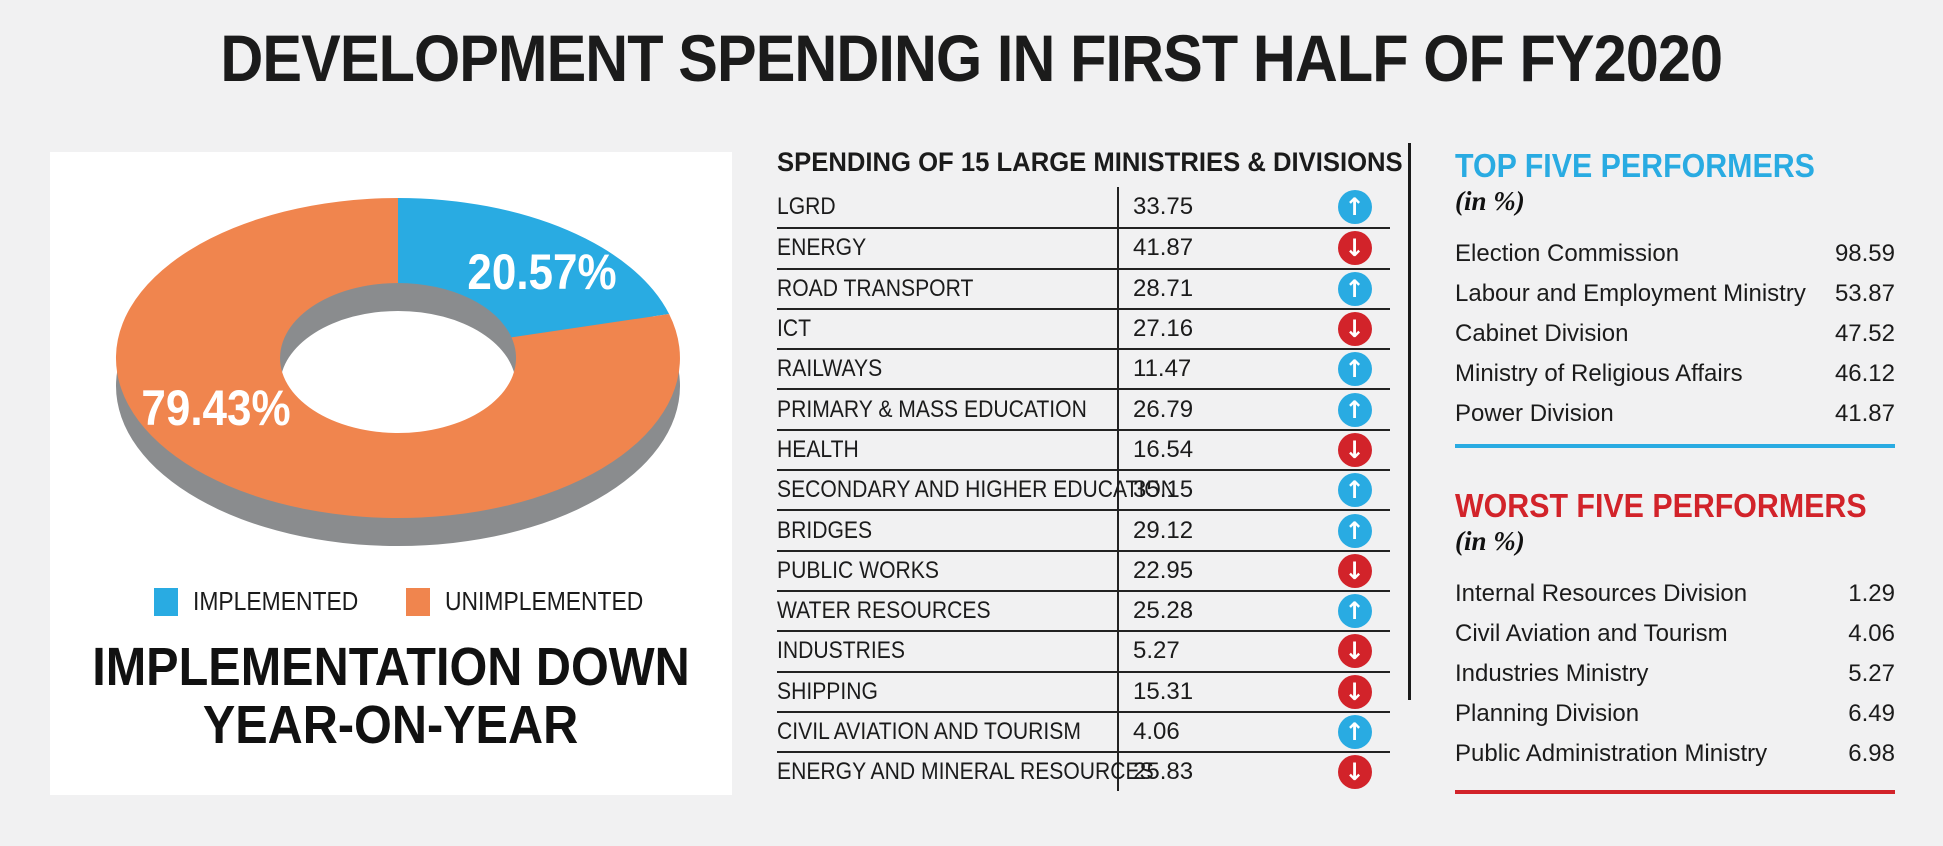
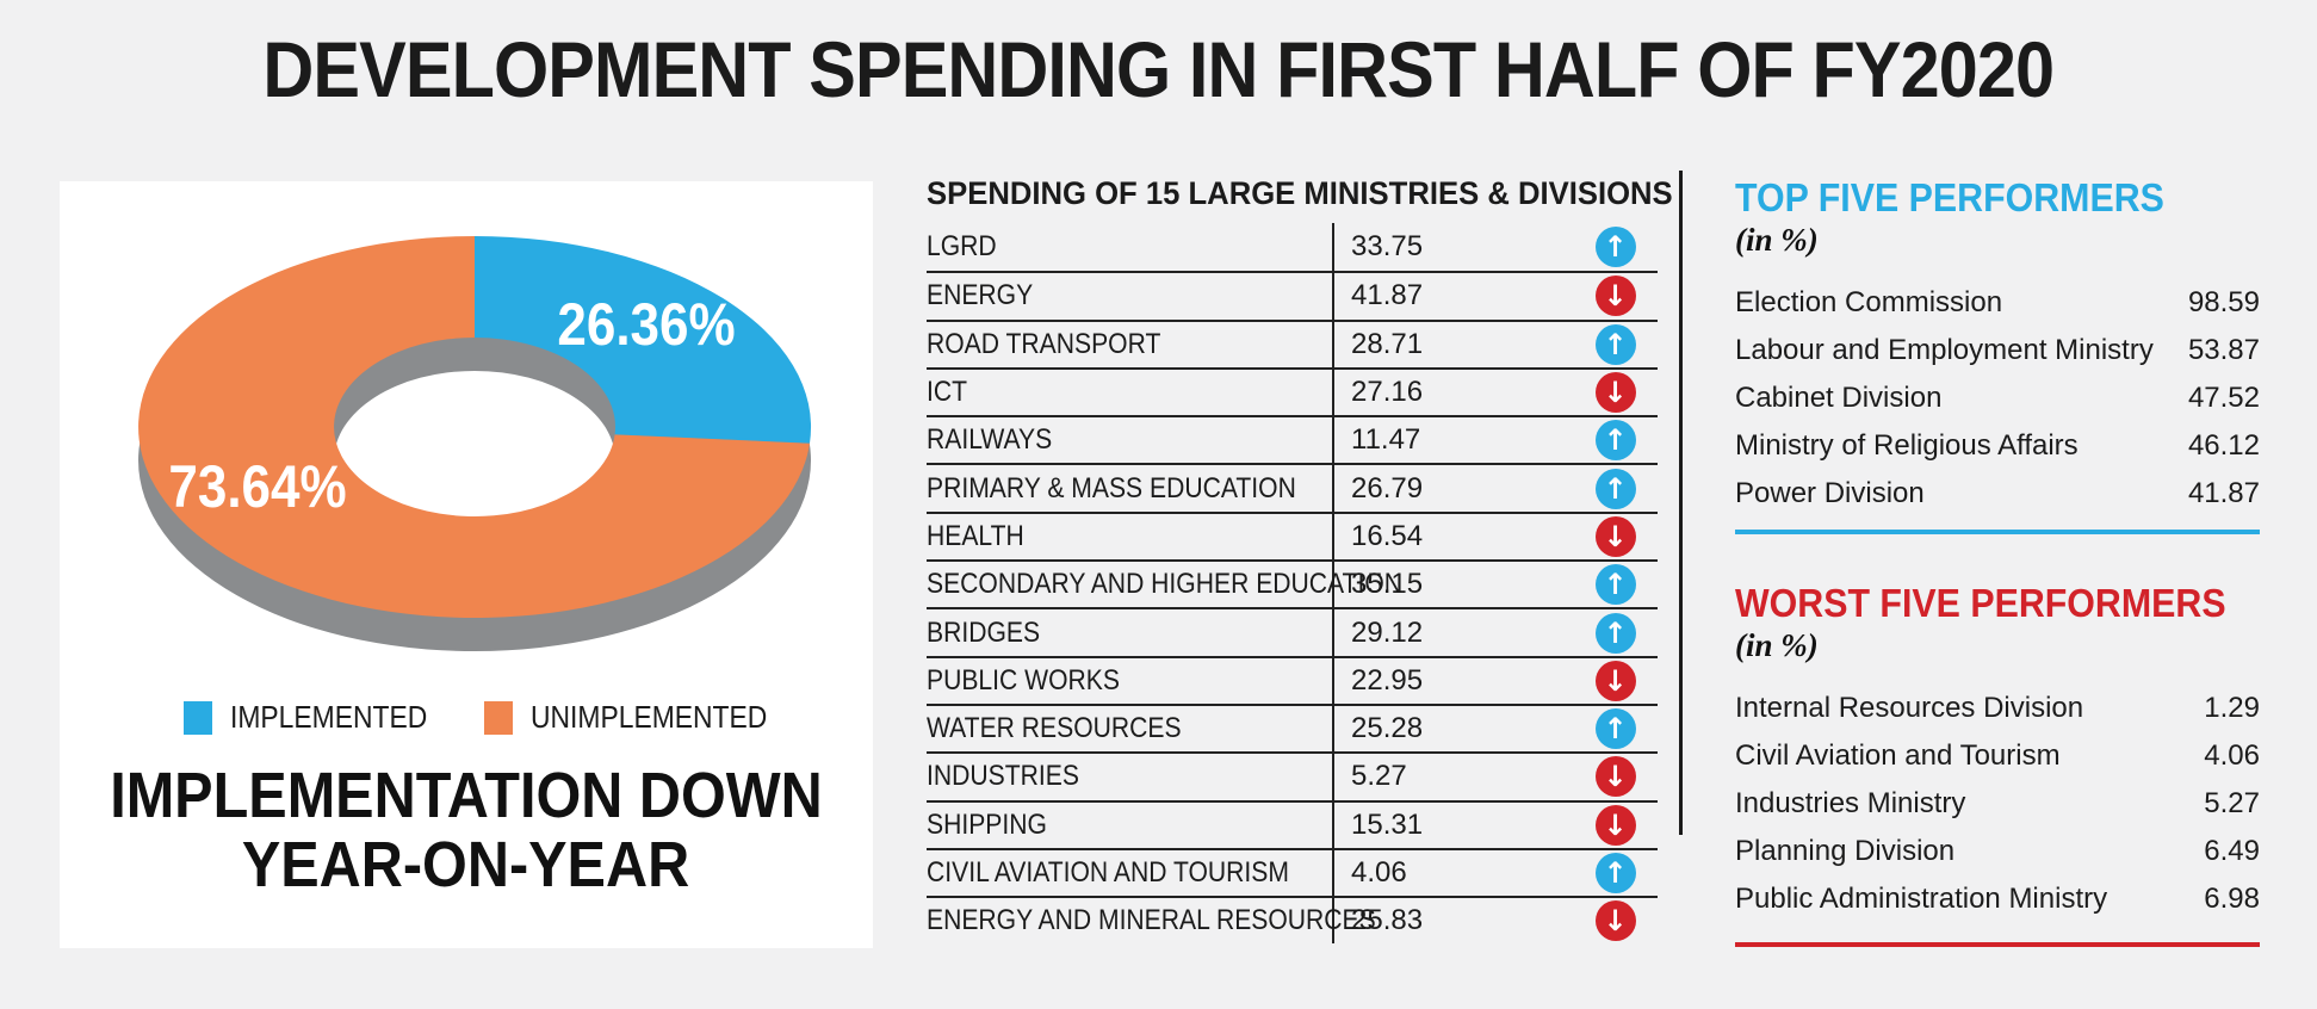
IMPLEMENTATION DOWN YEAR-ON-YEAR/IMPLEMENTED: 20.57% -> 26.36%
IMPLEMENTATION DOWN YEAR-ON-YEAR/UNIMPLEMENTED: 79.43% -> 73.64%
